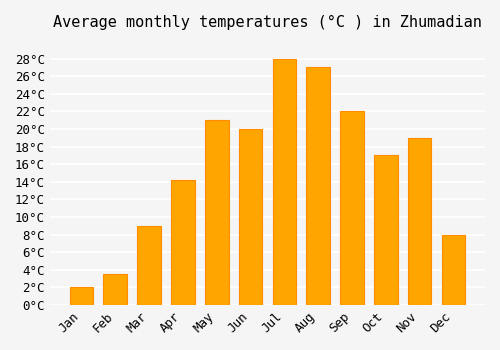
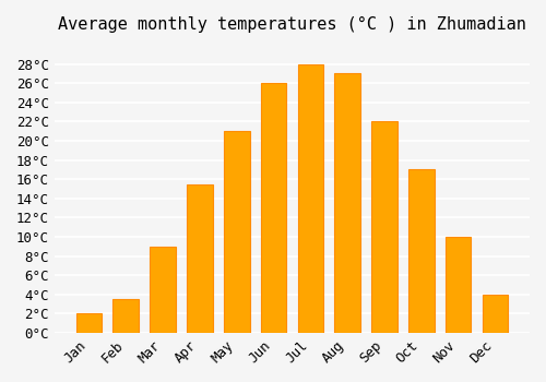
Apr: 14.2°C -> 15.5°C
Jun: 20.0°C -> 26.0°C
Nov: 19.0°C -> 10.0°C
Dec: 8.0°C -> 4.0°C
